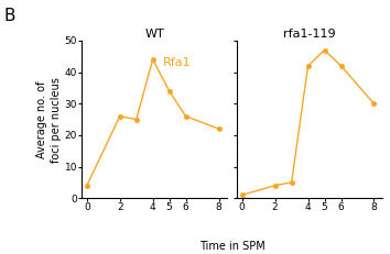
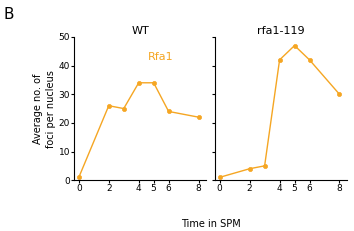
WT/0: 4 -> 1
WT/4: 44 -> 34
WT/6: 26 -> 24
